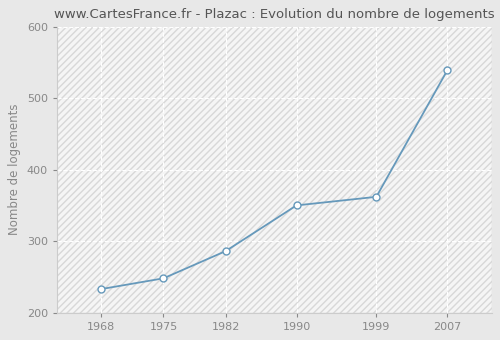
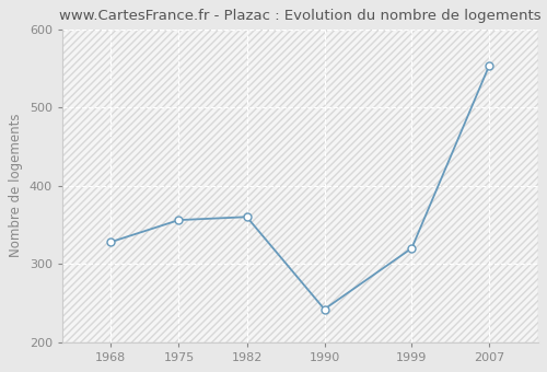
1968: 233 -> 328
1975: 248 -> 356
1982: 286 -> 360
1990: 350 -> 242
1999: 362 -> 320
2007: 539 -> 554
